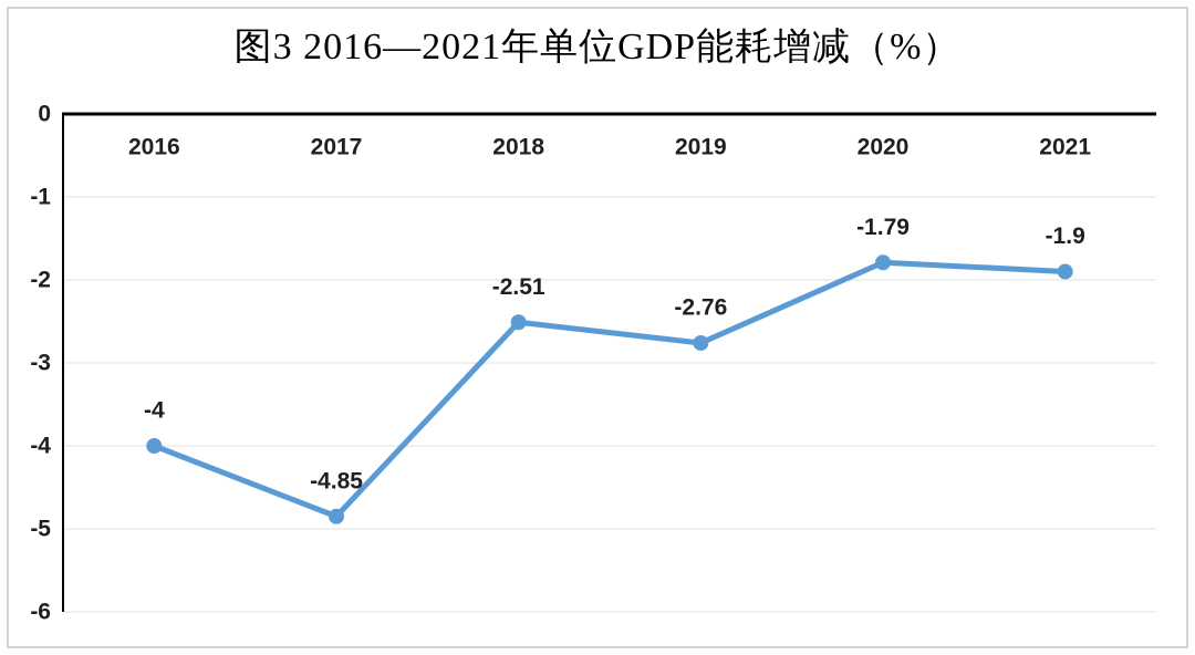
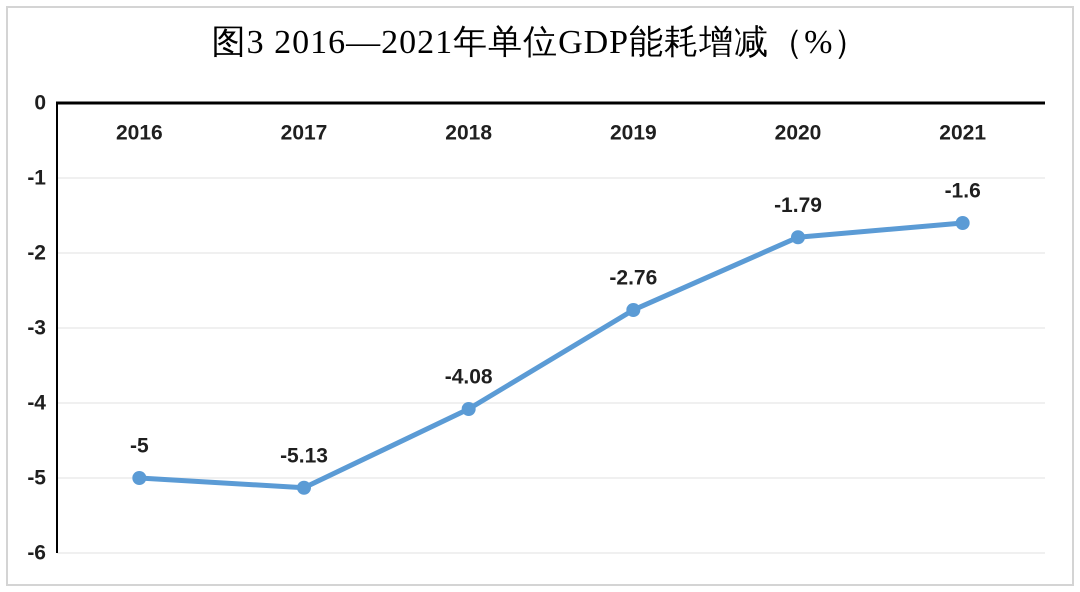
2016: -4 -> -5
2017: -4.85 -> -5.13
2018: -2.51 -> -4.08
2021: -1.9 -> -1.6
